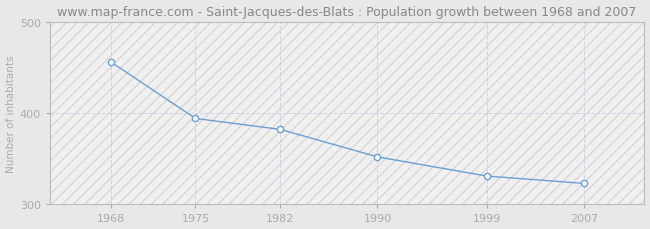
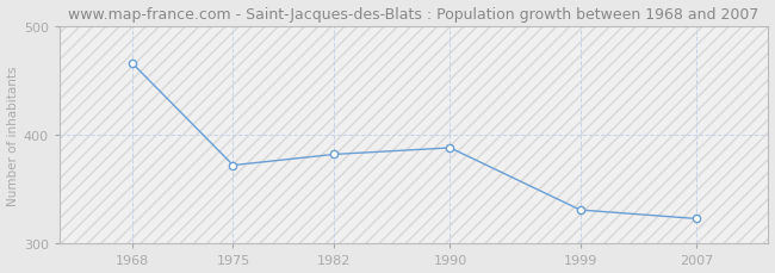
1968: 456 -> 466
1975: 394 -> 372
1990: 352 -> 388
